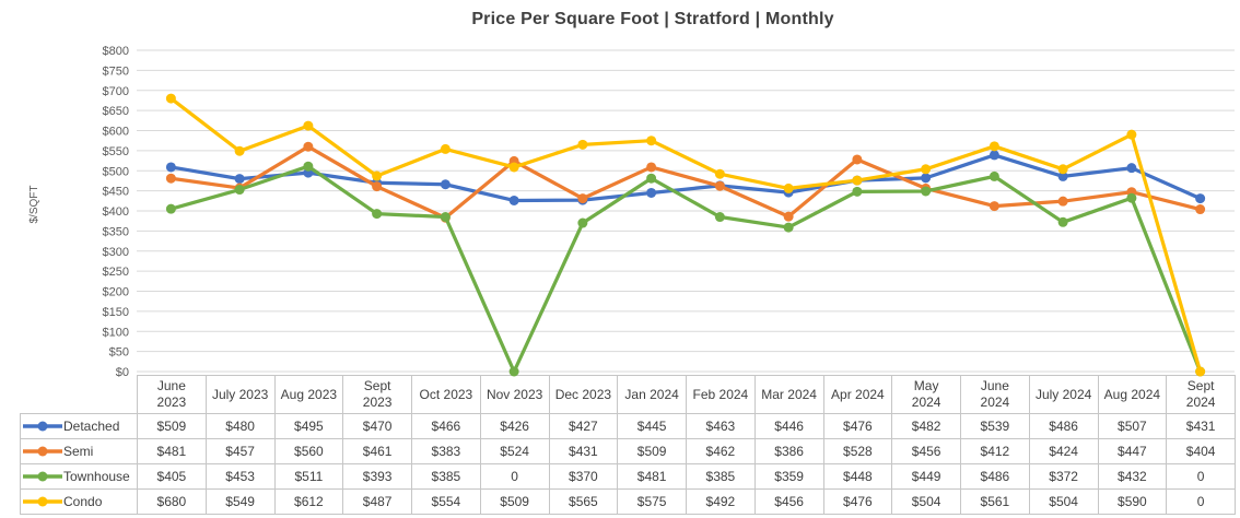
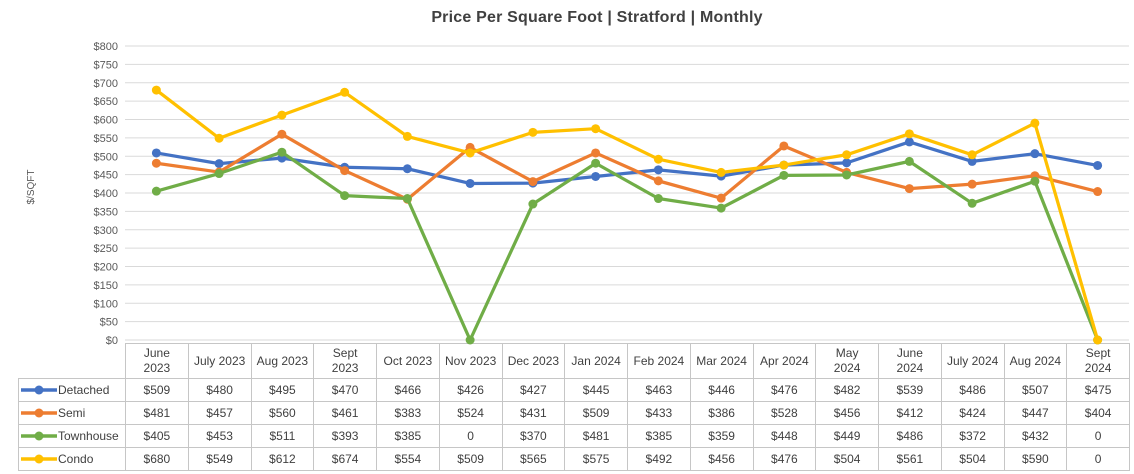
Condo/Sept 2023: $487 -> $674
Semi/Feb 2024: $462 -> $433
Detached/Sept 2024: $431 -> $475
